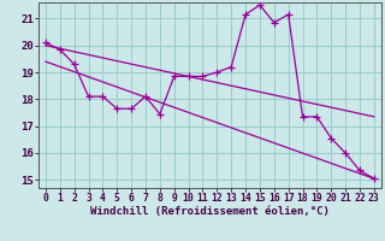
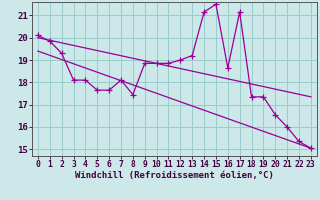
16: 20.85 -> 18.65
